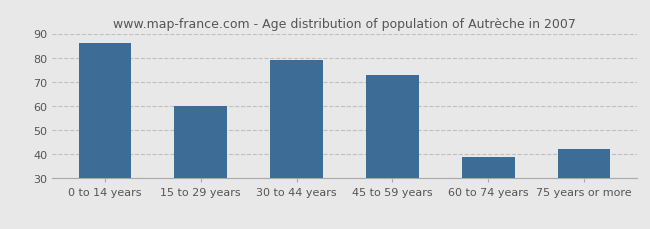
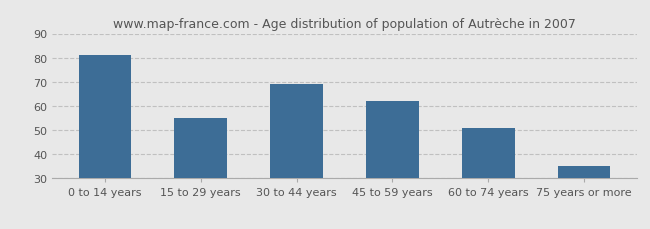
0 to 14 years: 86 -> 81
15 to 29 years: 60 -> 55
30 to 44 years: 79 -> 69
45 to 59 years: 73 -> 62
60 to 74 years: 39 -> 51
75 years or more: 42 -> 35
